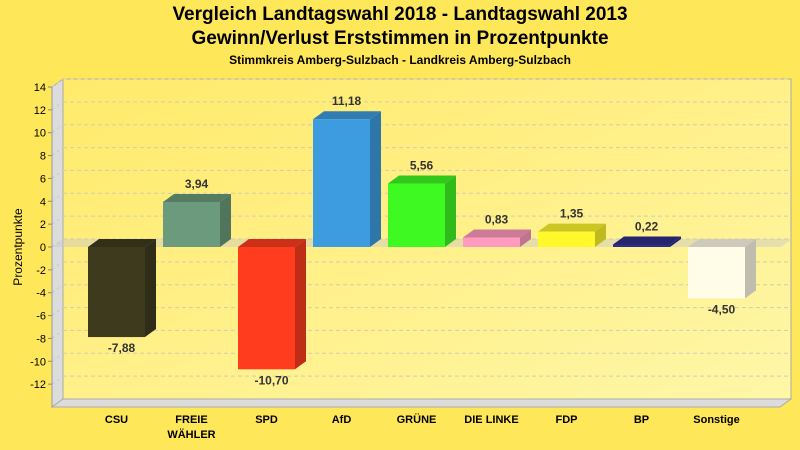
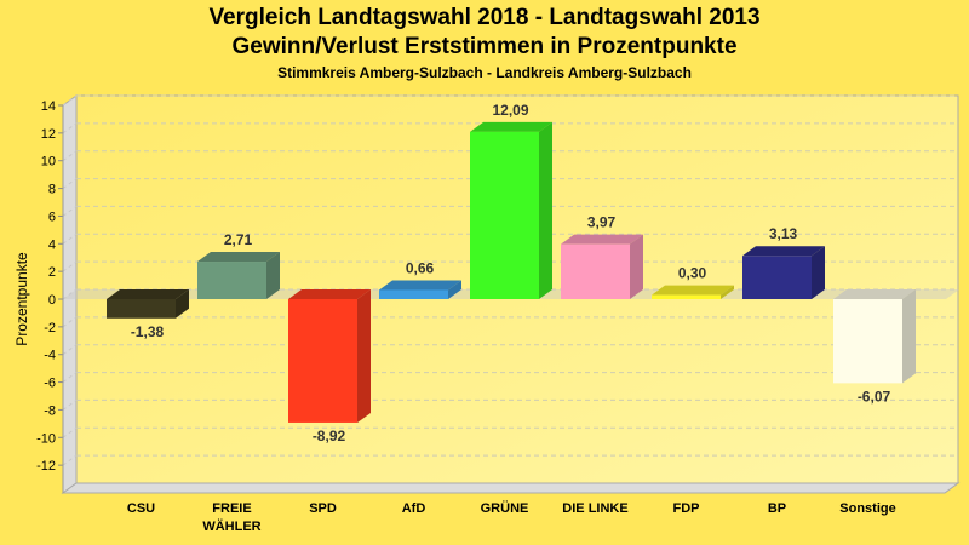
CSU: -7,88 -> -1,38
FREIE WÄHLER: 3,94 -> 2,71
SPD: -10,70 -> -8,92
AfD: 11,18 -> 0,66
GRÜNE: 5,56 -> 12,09
DIE LINKE: 0,83 -> 3,97
FDP: 1,35 -> 0,30
BP: 0,22 -> 3,13
Sonstige: -4,50 -> -6,07
